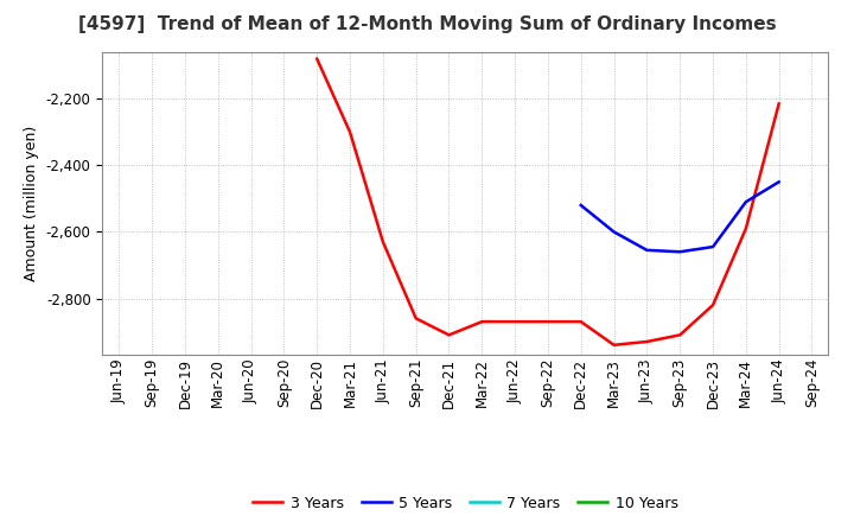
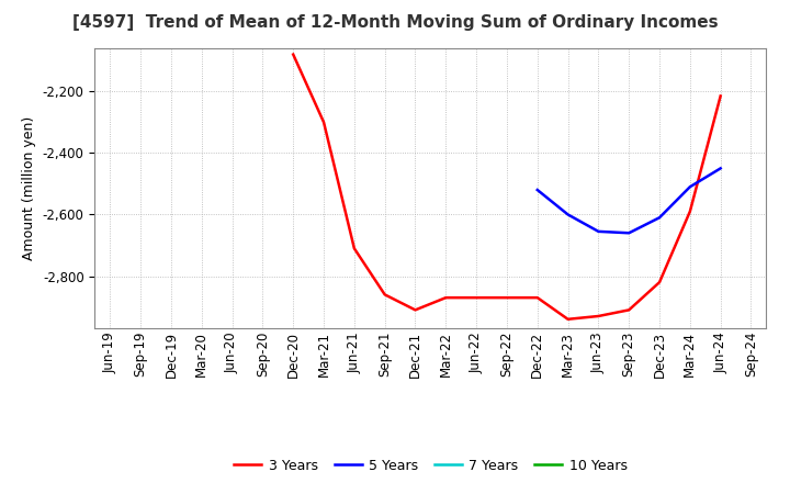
3 Years/Jun-21: -2,630 -> -2,710
5 Years/Dec-23: -2,645 -> -2,610
